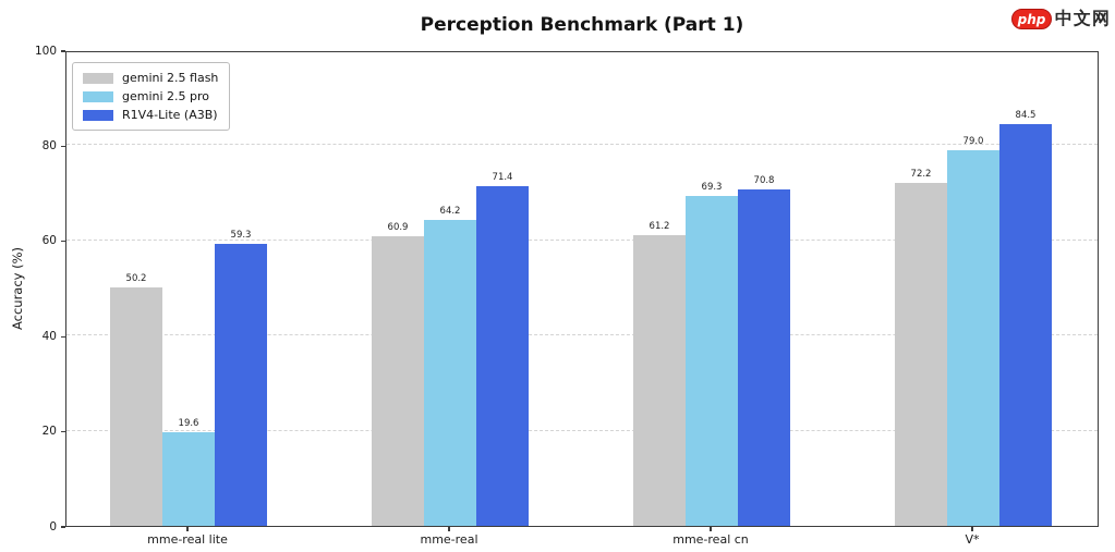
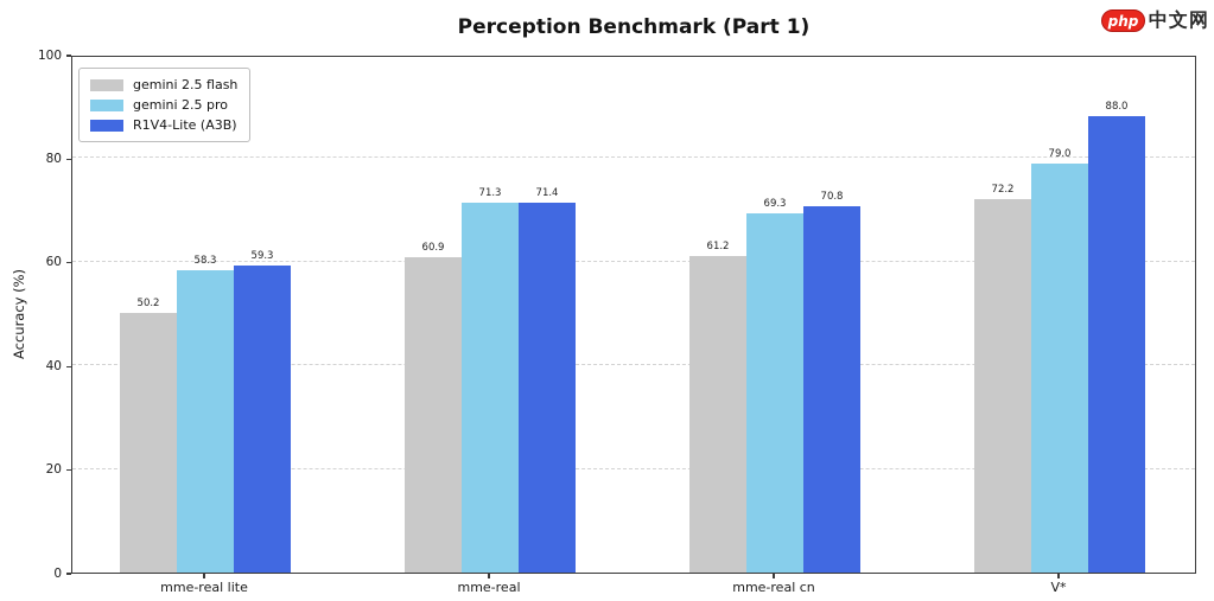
gemini 2.5 pro/mme-real lite: 19.6 -> 58.3
gemini 2.5 pro/mme-real: 64.2 -> 71.3
R1V4-Lite (A3B)/V*: 84.5 -> 88.0
